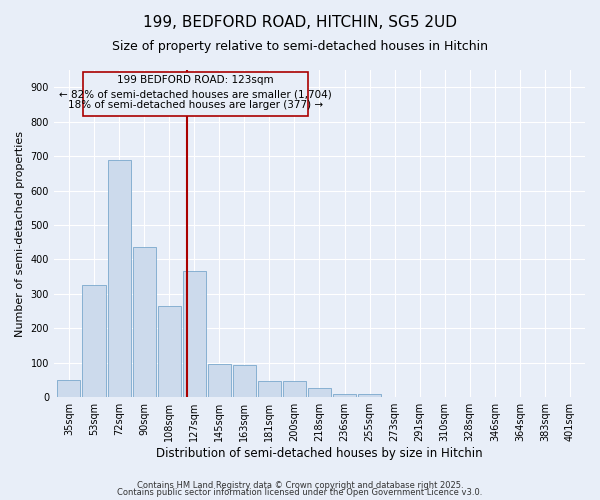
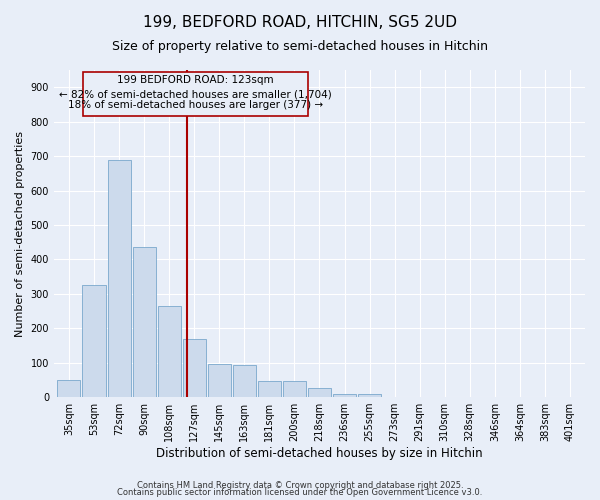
127sqm: 365 -> 168
